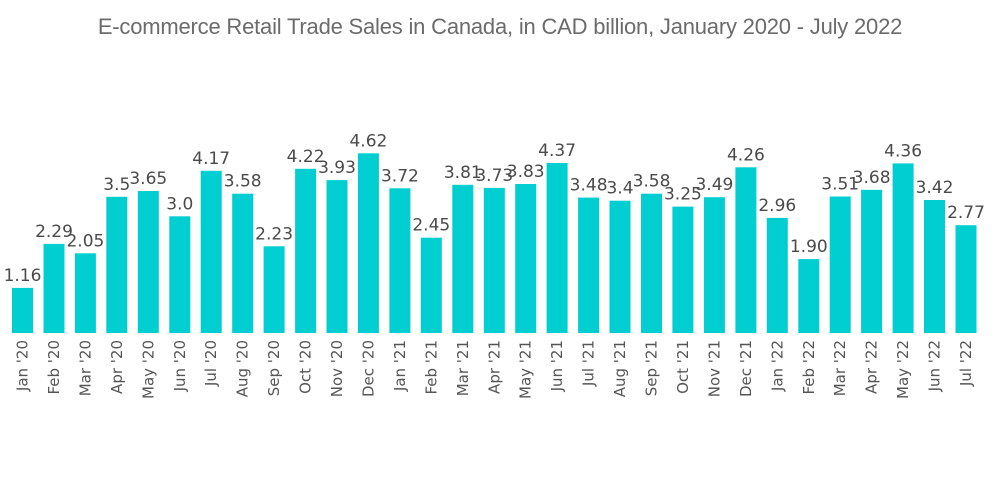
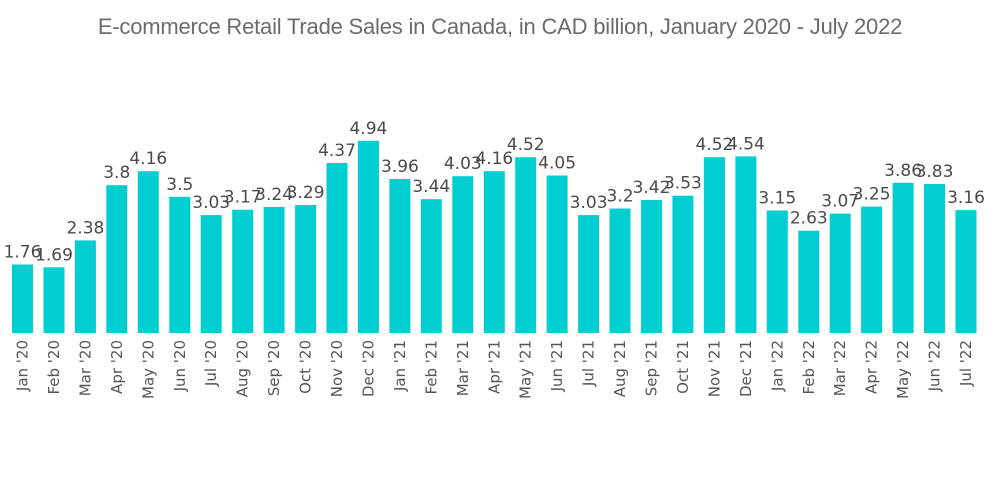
Jan '20: 1.16 -> 1.76
Feb '20: 2.29 -> 1.69
Mar '20: 2.05 -> 2.38
Apr '20: 3.5 -> 3.8
May '20: 3.65 -> 4.16
Jun '20: 3.0 -> 3.5
Jul '20: 4.17 -> 3.03
Aug '20: 3.58 -> 3.17
Sep '20: 2.23 -> 3.24
Oct '20: 4.22 -> 3.29
Nov '20: 3.93 -> 4.37
Dec '20: 4.62 -> 4.94
Jan '21: 3.72 -> 3.96
Feb '21: 2.45 -> 3.44
Mar '21: 3.81 -> 4.03
Apr '21: 3.73 -> 4.16
May '21: 3.83 -> 4.52
Jun '21: 4.37 -> 4.05
Jul '21: 3.48 -> 3.03
Aug '21: 3.4 -> 3.2
Sep '21: 3.58 -> 3.42
Oct '21: 3.25 -> 3.53
Nov '21: 3.49 -> 4.52
Dec '21: 4.26 -> 4.54
Jan '22: 2.96 -> 3.15
Feb '22: 1.90 -> 2.63
Mar '22: 3.51 -> 3.07
Apr '22: 3.68 -> 3.25
May '22: 4.36 -> 3.86
Jun '22: 3.42 -> 3.83
Jul '22: 2.77 -> 3.16
